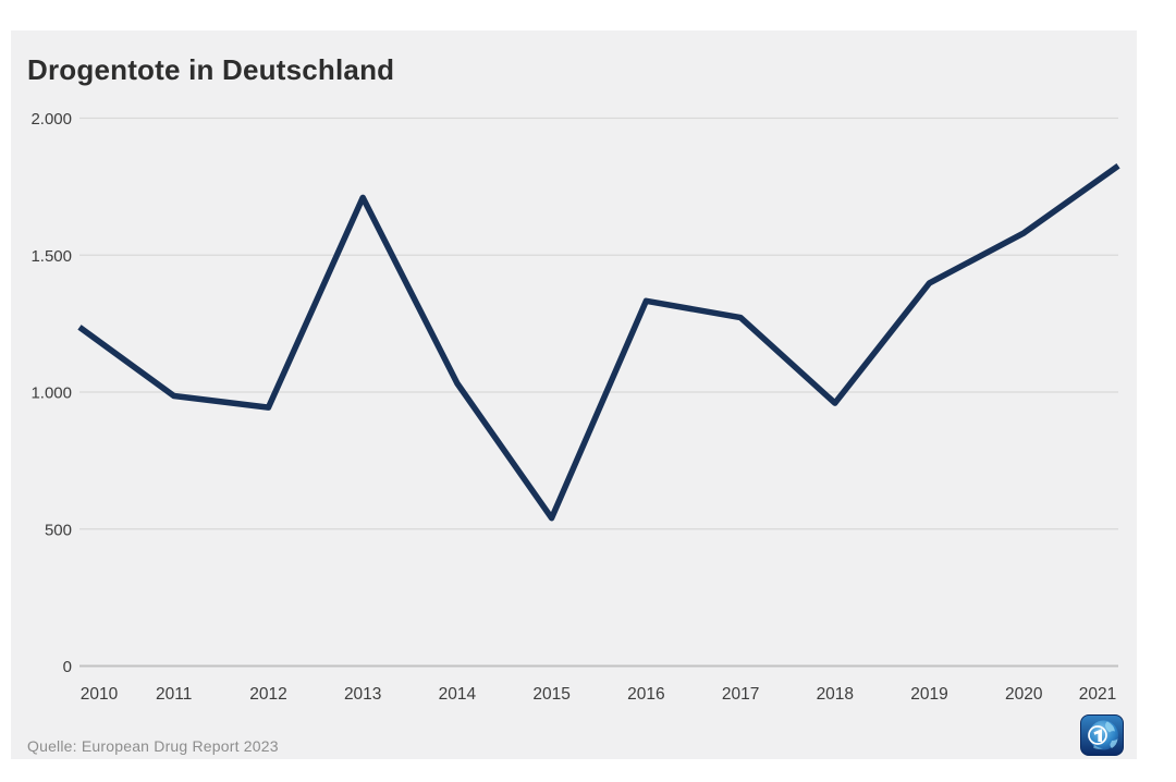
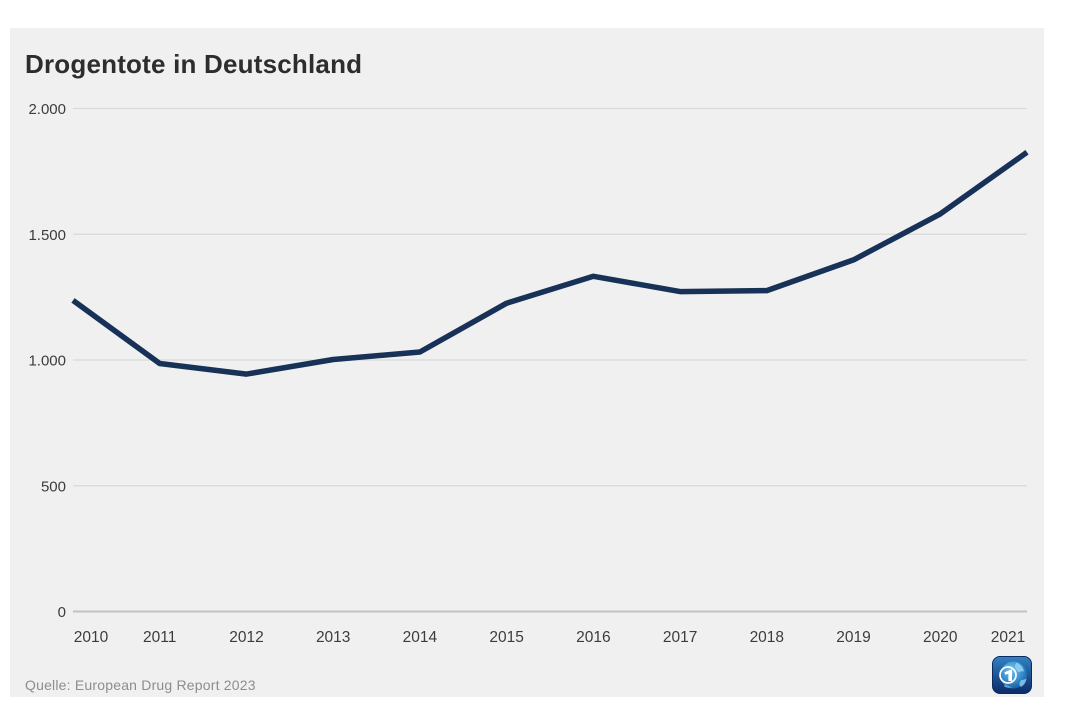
2013: 1710 -> 1000
2015: 540 -> 1230
2018: 960 -> 1280
